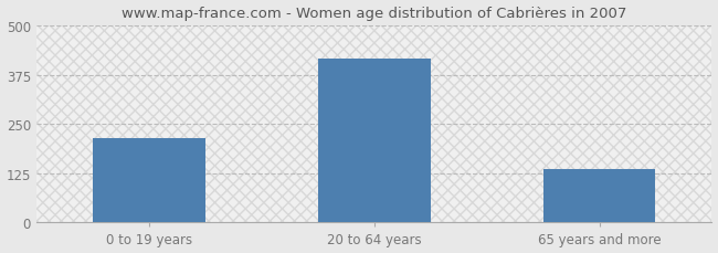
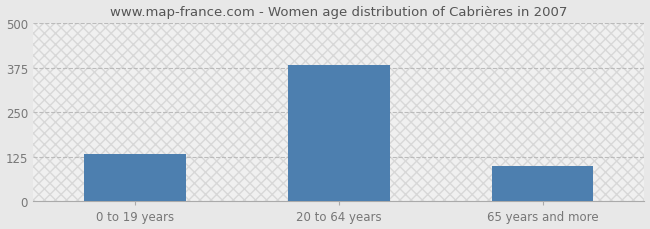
0 to 19 years: 215 -> 132
20 to 64 years: 415 -> 383
65 years and more: 135 -> 98
